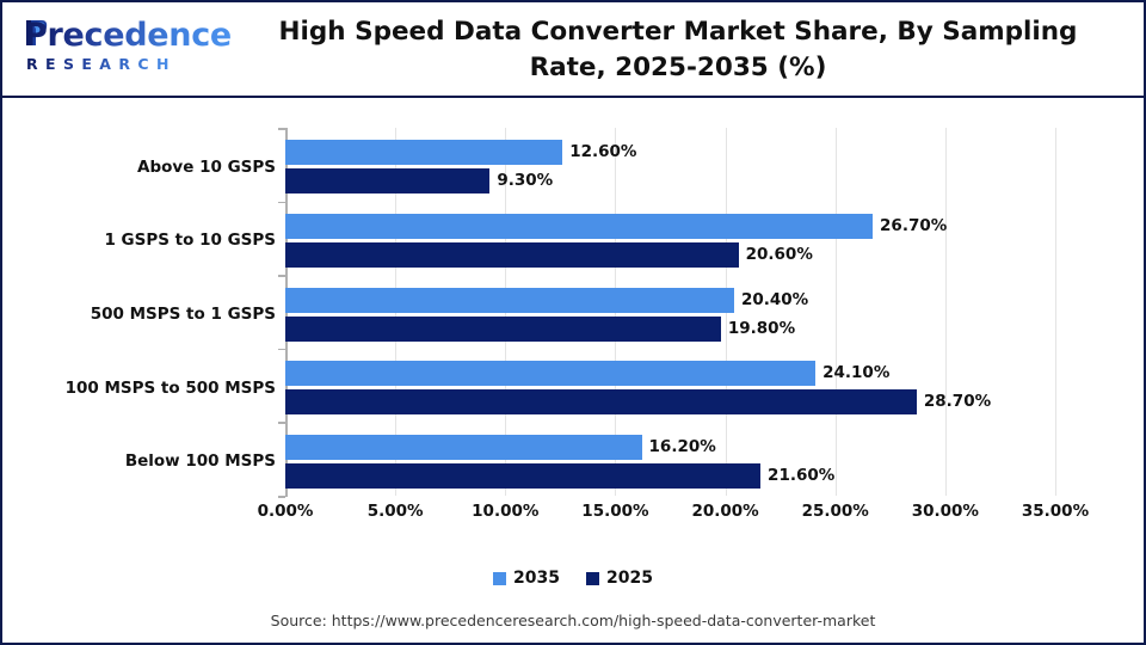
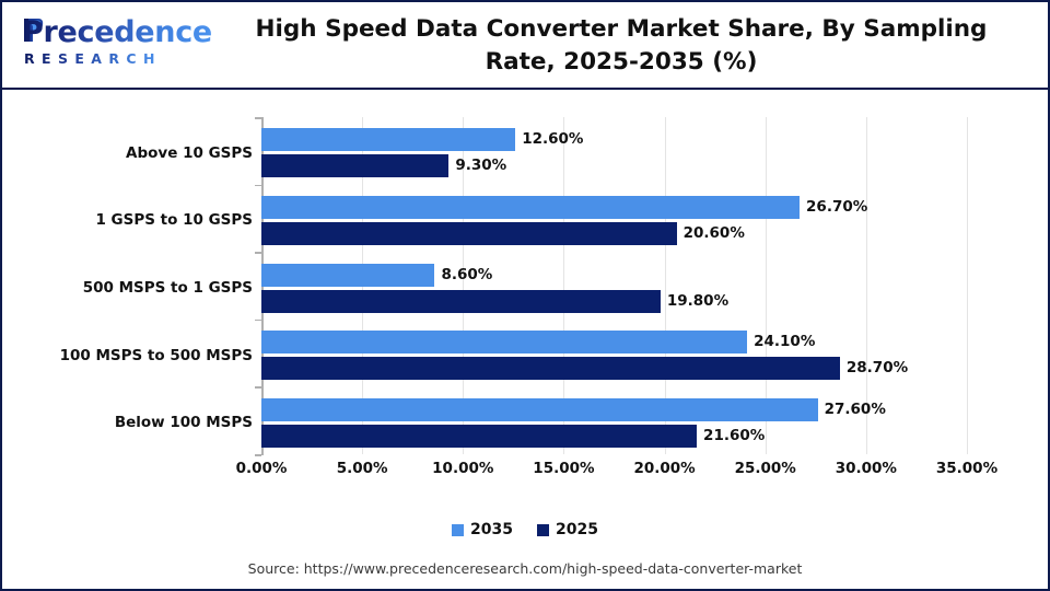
2035/500 MSPS to 1 GSPS: 20.40% -> 8.60%
2035/Below 100 MSPS: 16.20% -> 27.60%
